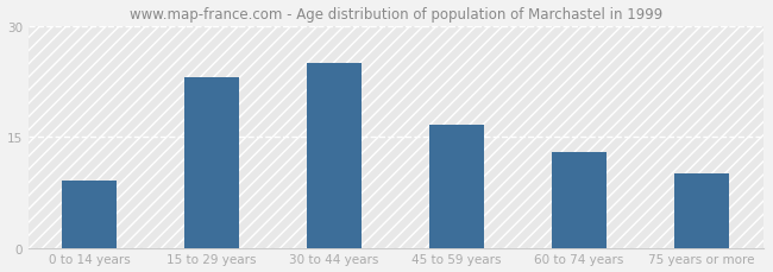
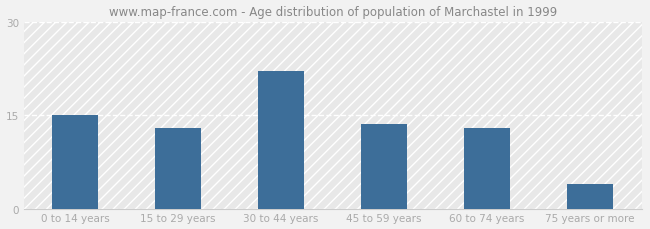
0 to 14 years: 9.0 -> 15.0
15 to 29 years: 23.0 -> 13.0
30 to 44 years: 25.0 -> 22.0
45 to 59 years: 16.6 -> 13.5
75 years or more: 10.0 -> 4.0
